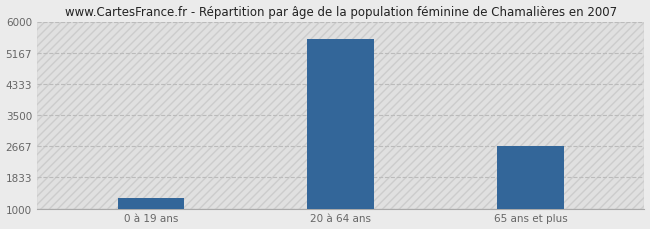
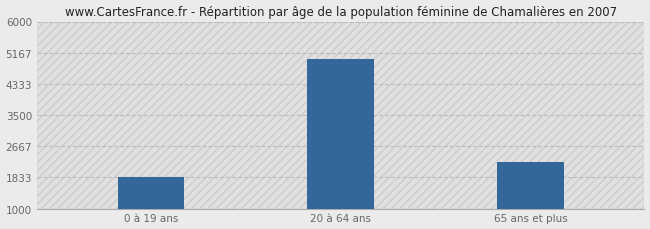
0 à 19 ans: 1280 -> 1850
20 à 64 ans: 5540 -> 5000
65 ans et plus: 2680 -> 2250
